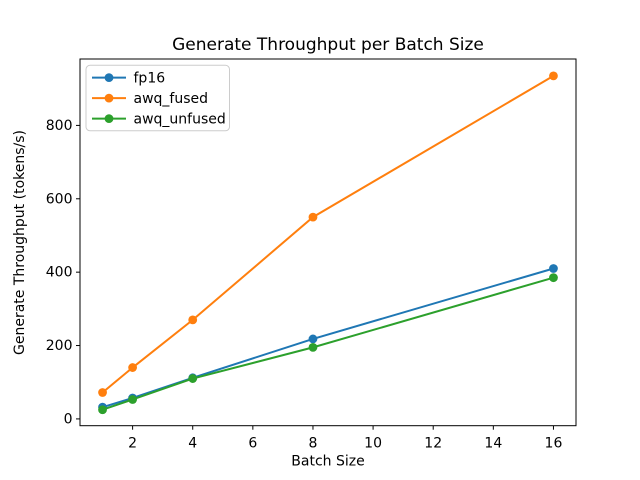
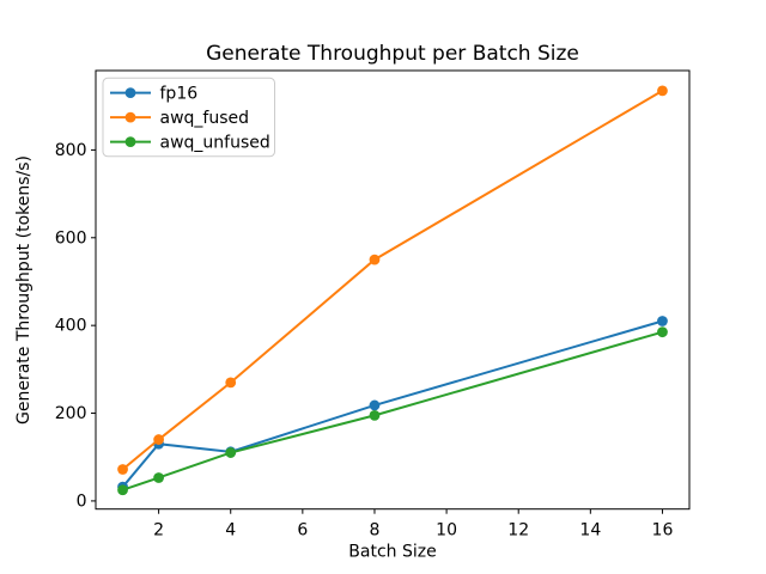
fp16/2: 60 -> 130
